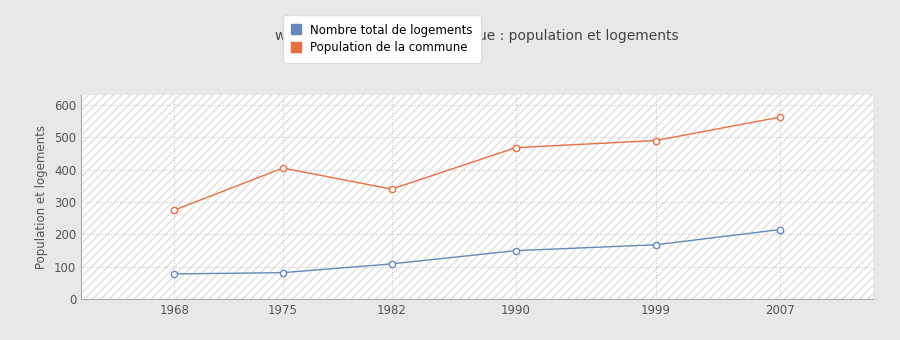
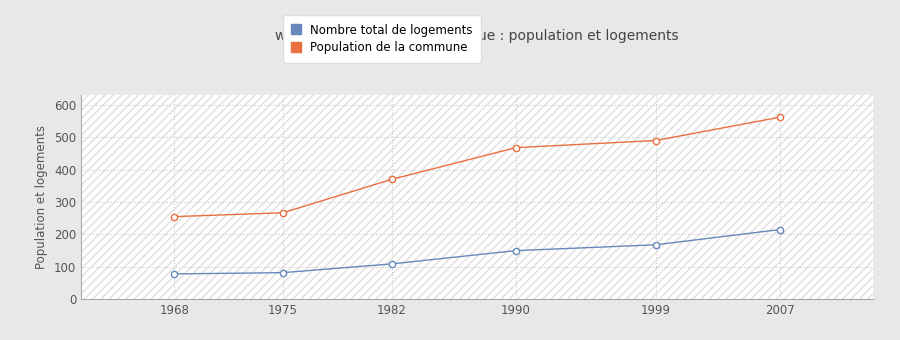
Population de la commune/1968: 275 -> 255
Population de la commune/1975: 405 -> 267
Population de la commune/1982: 340 -> 370
